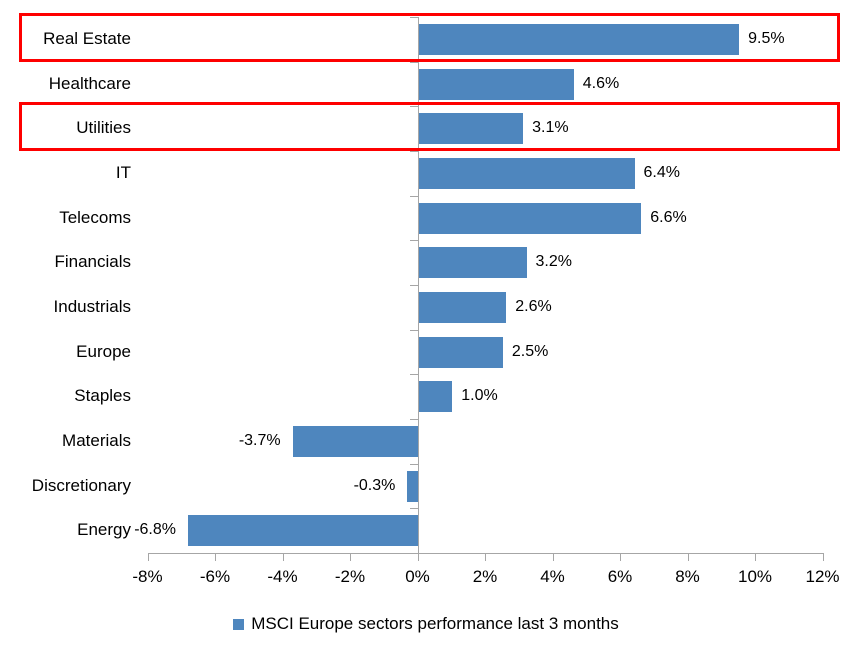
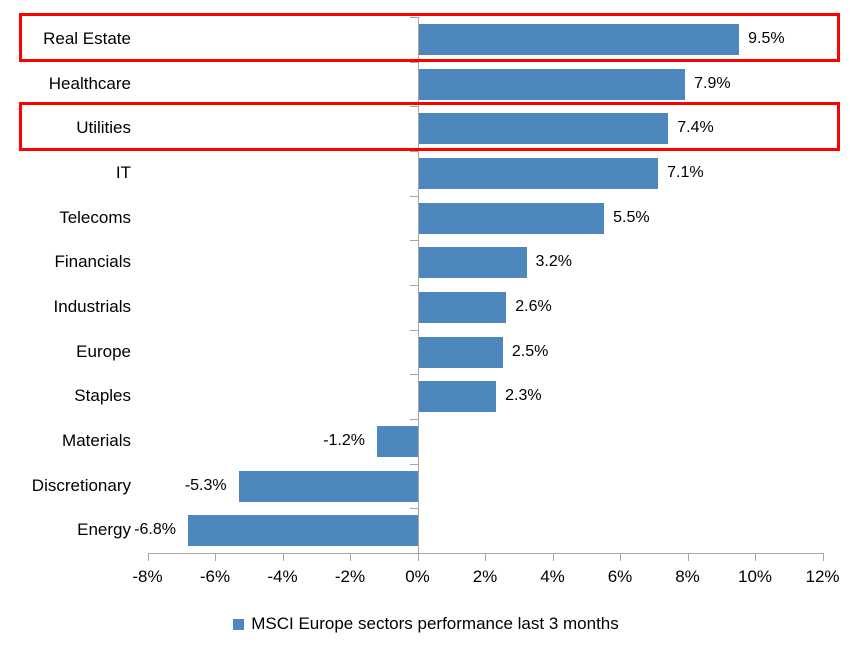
Healthcare: 4.6% -> 7.9%
Utilities: 3.1% -> 7.4%
IT: 6.4% -> 7.1%
Telecoms: 6.6% -> 5.5%
Staples: 1.0% -> 2.3%
Materials: -3.7% -> -1.2%
Discretionary: -0.3% -> -5.3%
